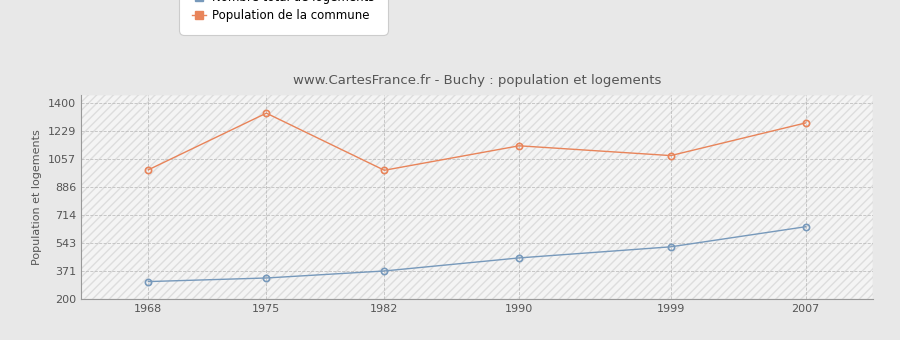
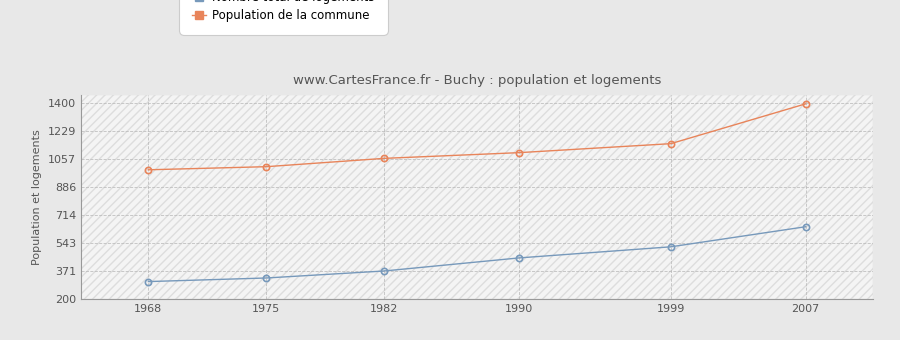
Population de la commune/1975: 1340 -> 1010
Population de la commune/1982: 990 -> 1060
Population de la commune/1990: 1140 -> 1100
Population de la commune/1999: 1080 -> 1150
Population de la commune/2007: 1280 -> 1400
